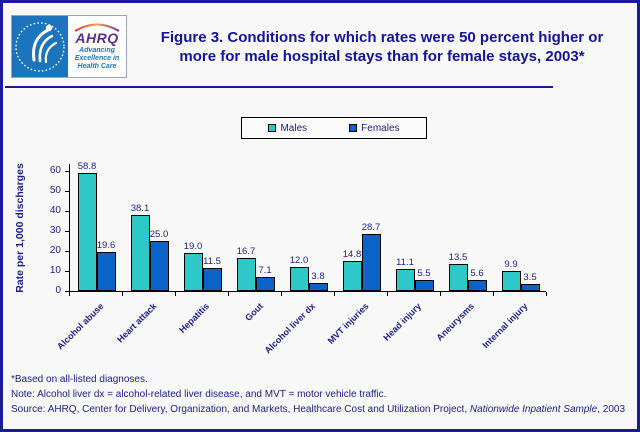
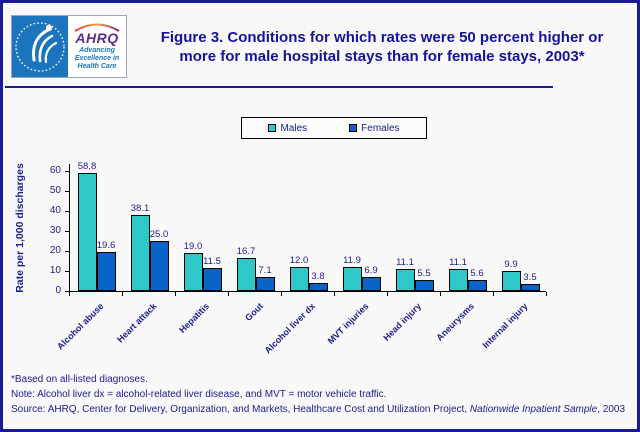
Males/MVT injuries: 14.8 -> 11.9
Females/MVT injuries: 28.7 -> 6.9
Males/Aneurysms: 13.5 -> 11.1
